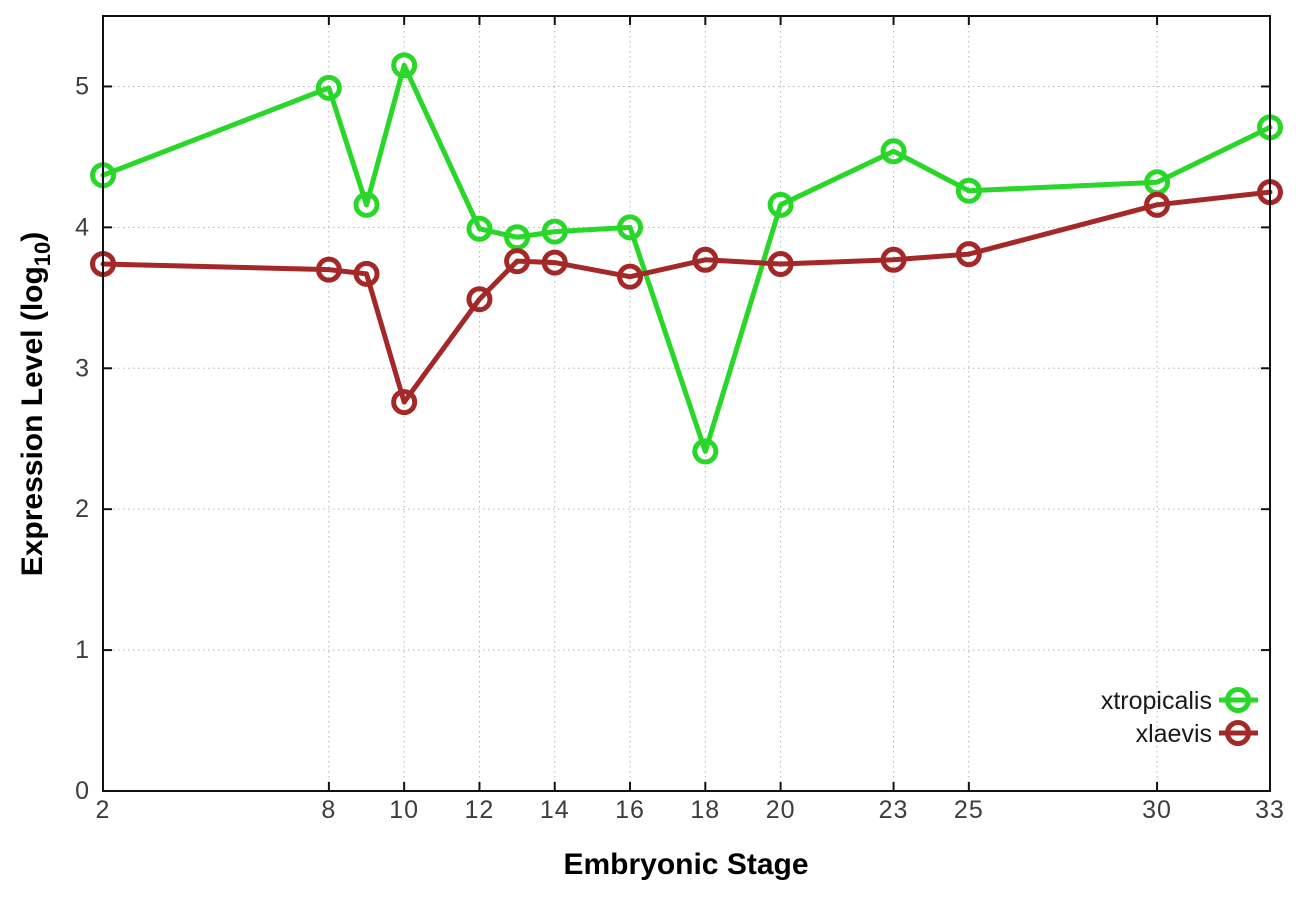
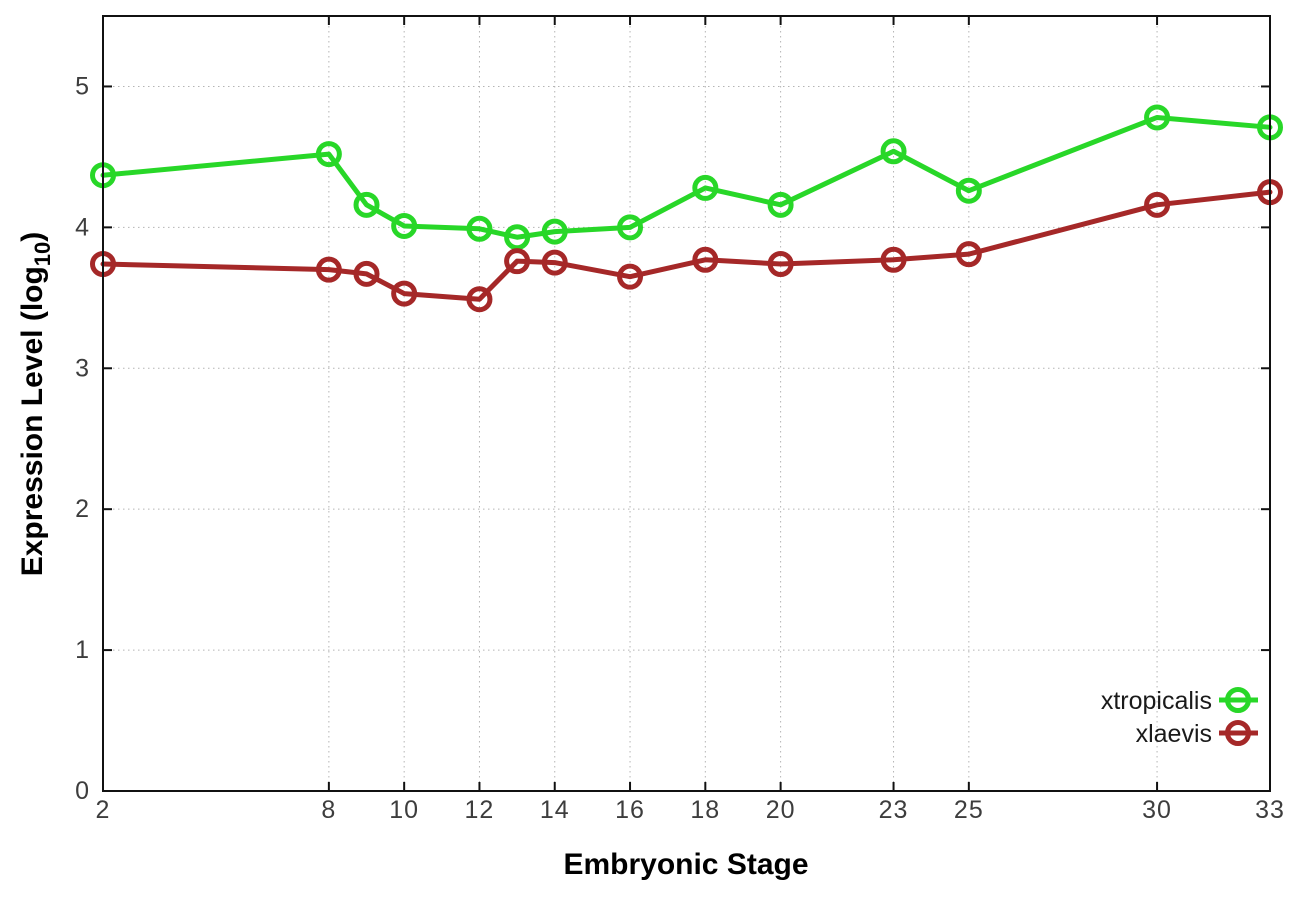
xtropicalis/8: 4.99 -> 4.52
xtropicalis/10: 5.15 -> 4.01
xlaevis/10: 2.76 -> 3.53
xtropicalis/18: 2.41 -> 4.28
xtropicalis/30: 4.32 -> 4.78
